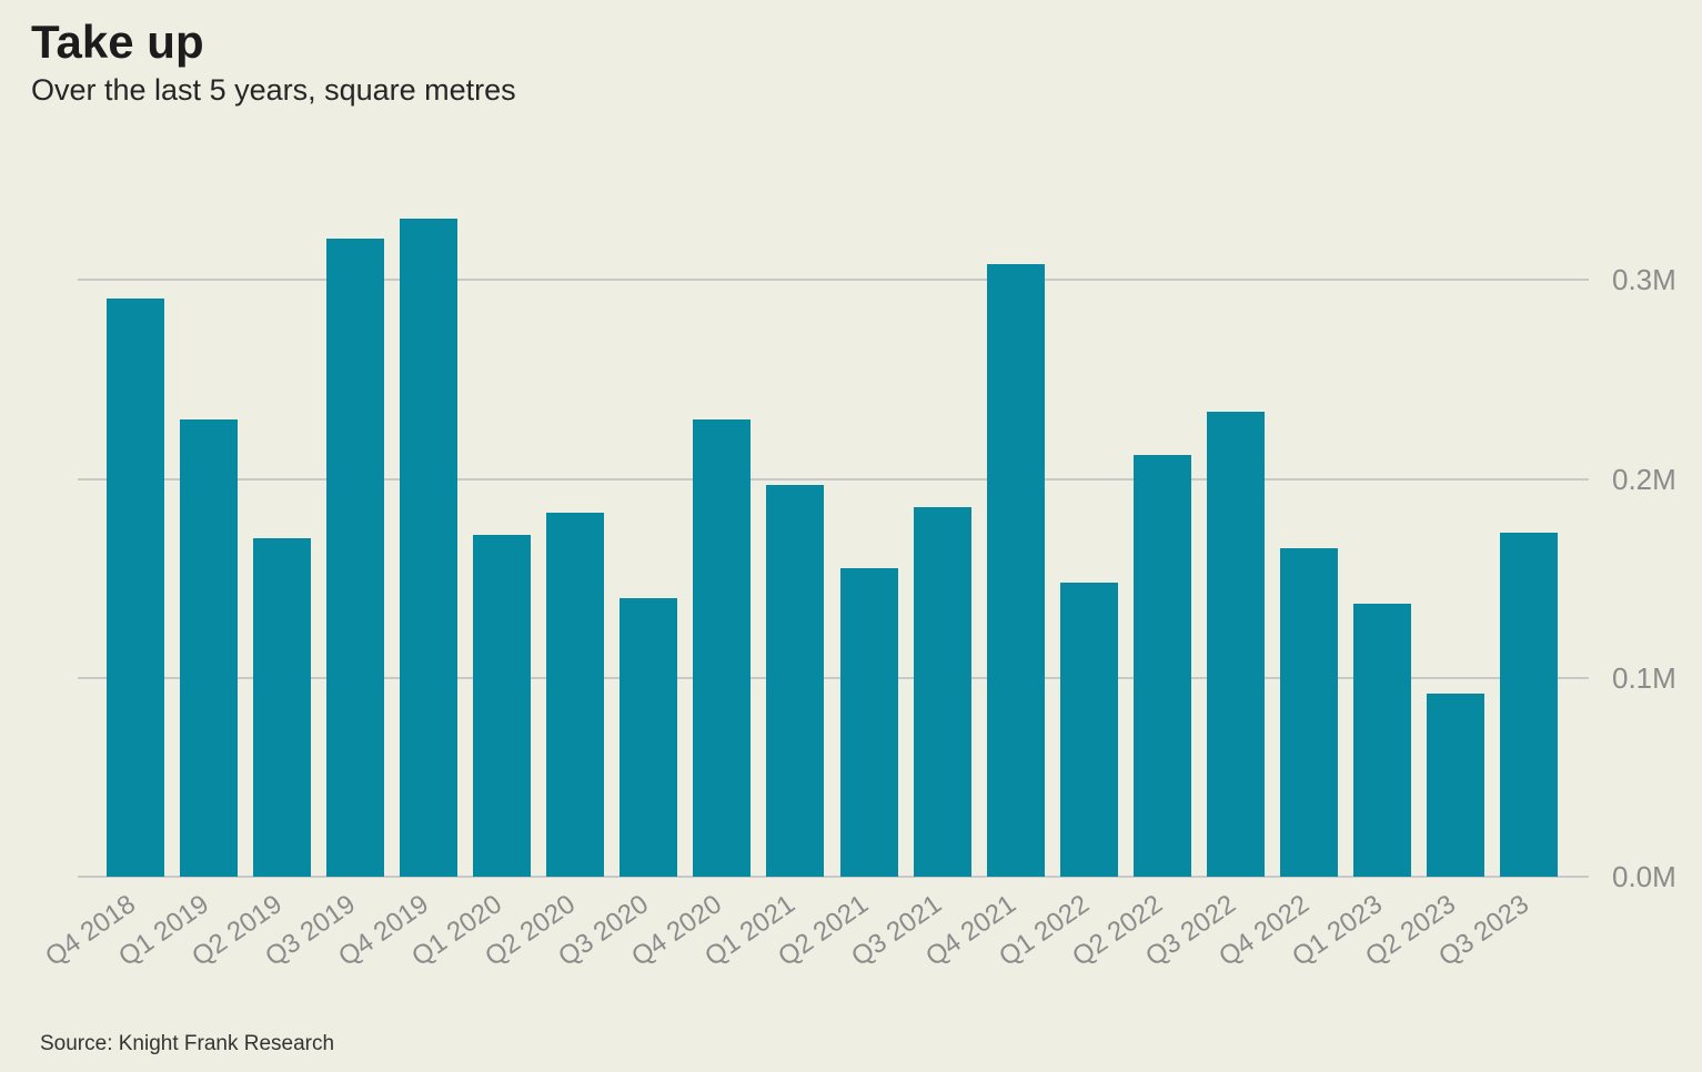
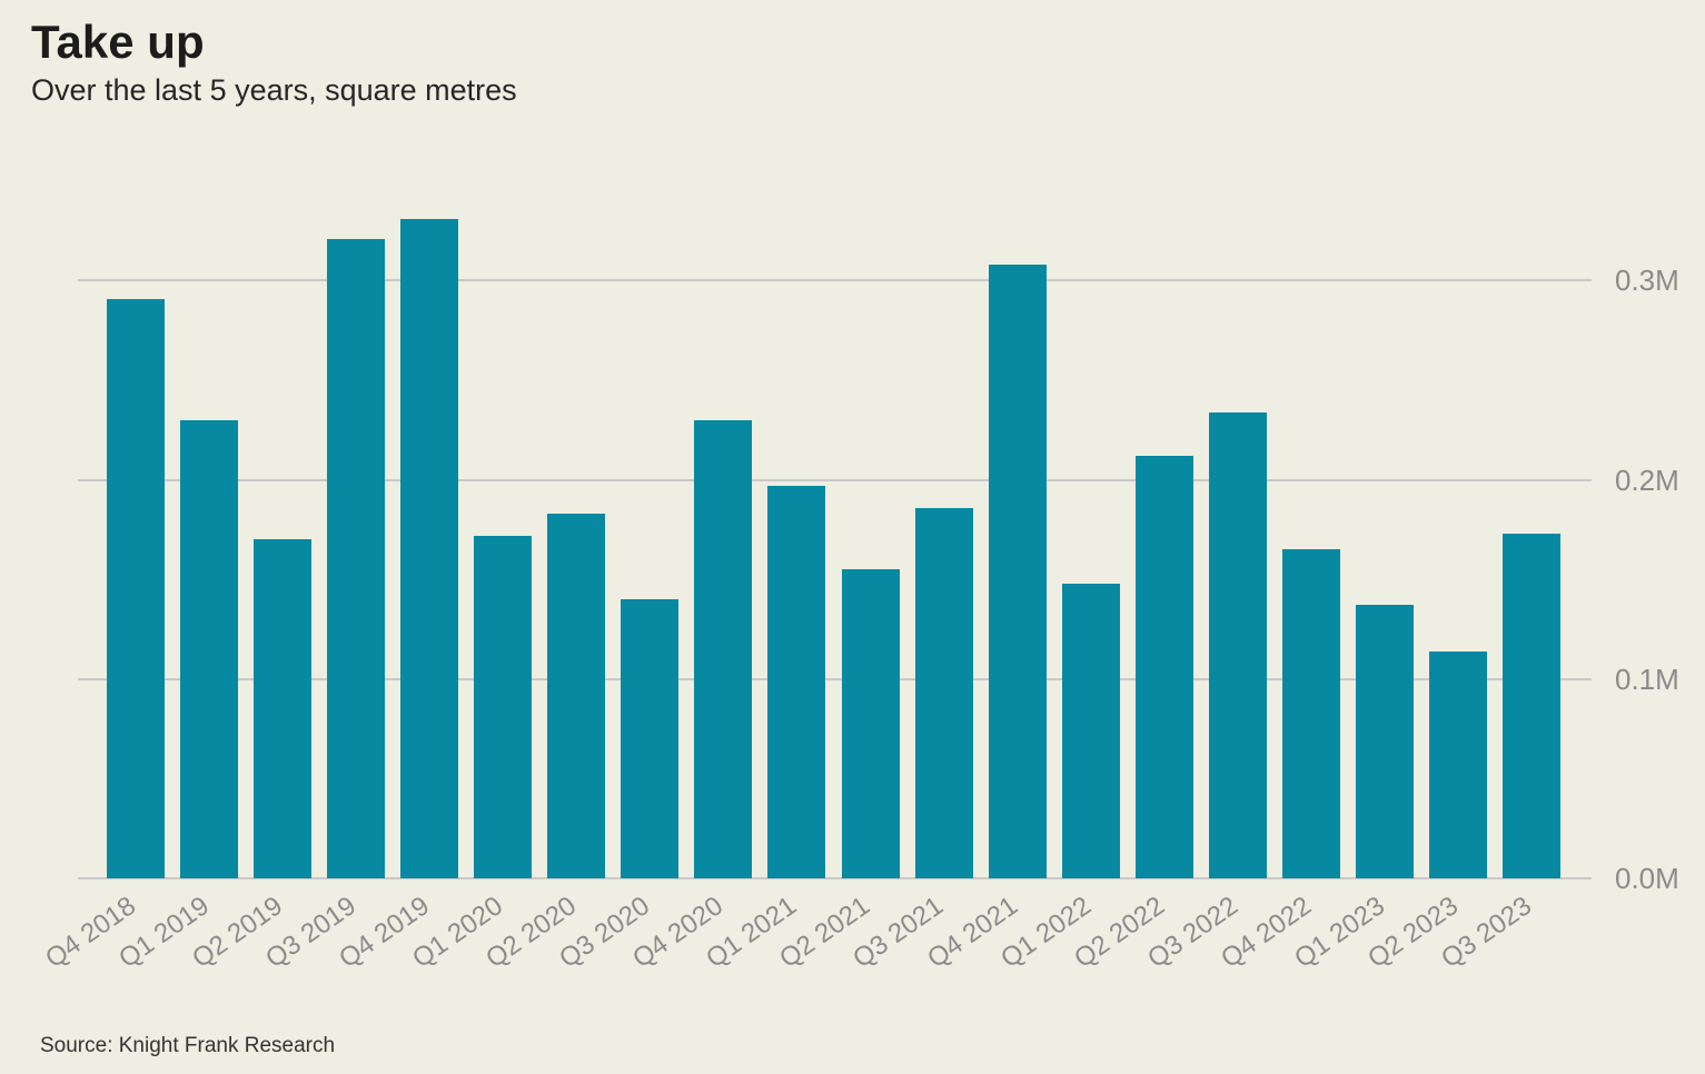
Q2 2023: 0.092M -> 0.114M
